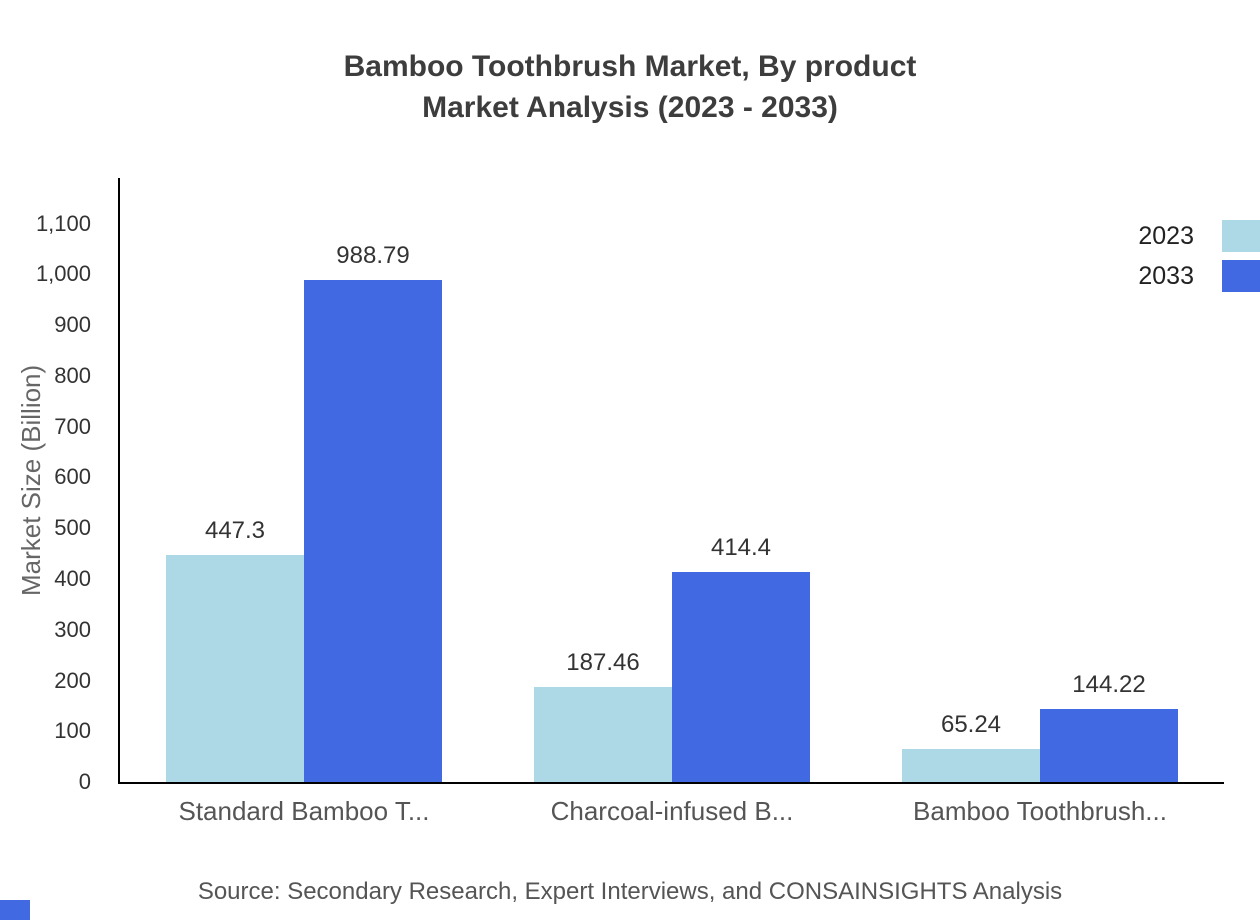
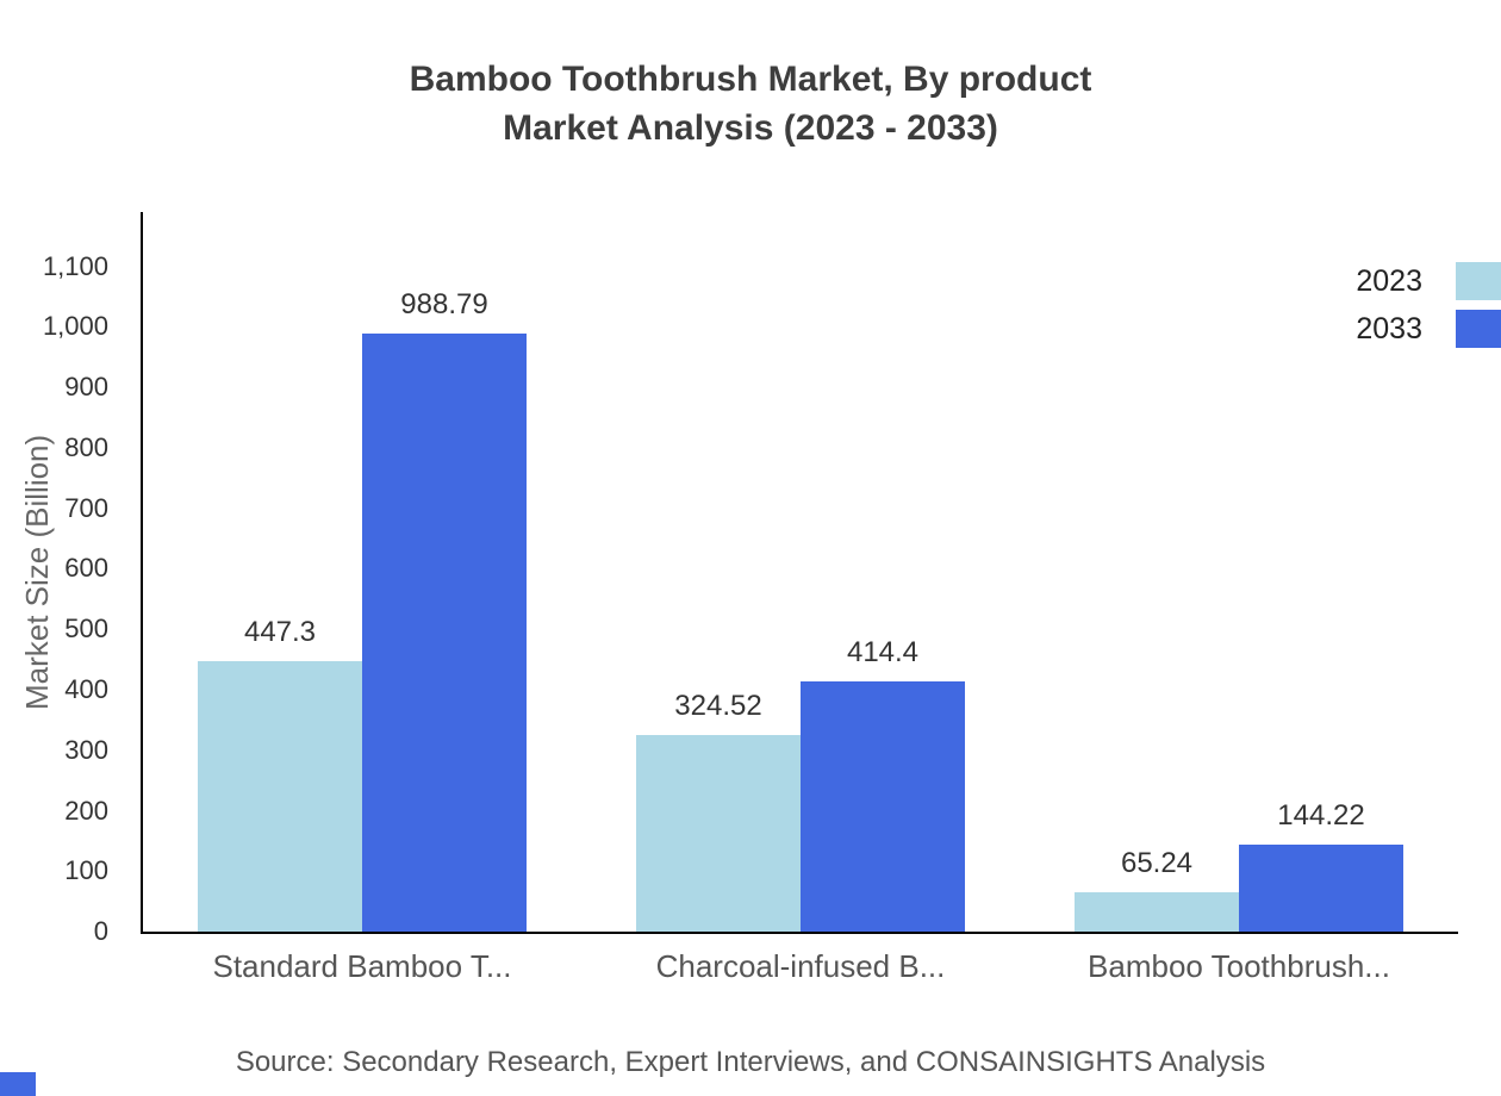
2023/Charcoal-infused B...: 187.46 -> 324.52
